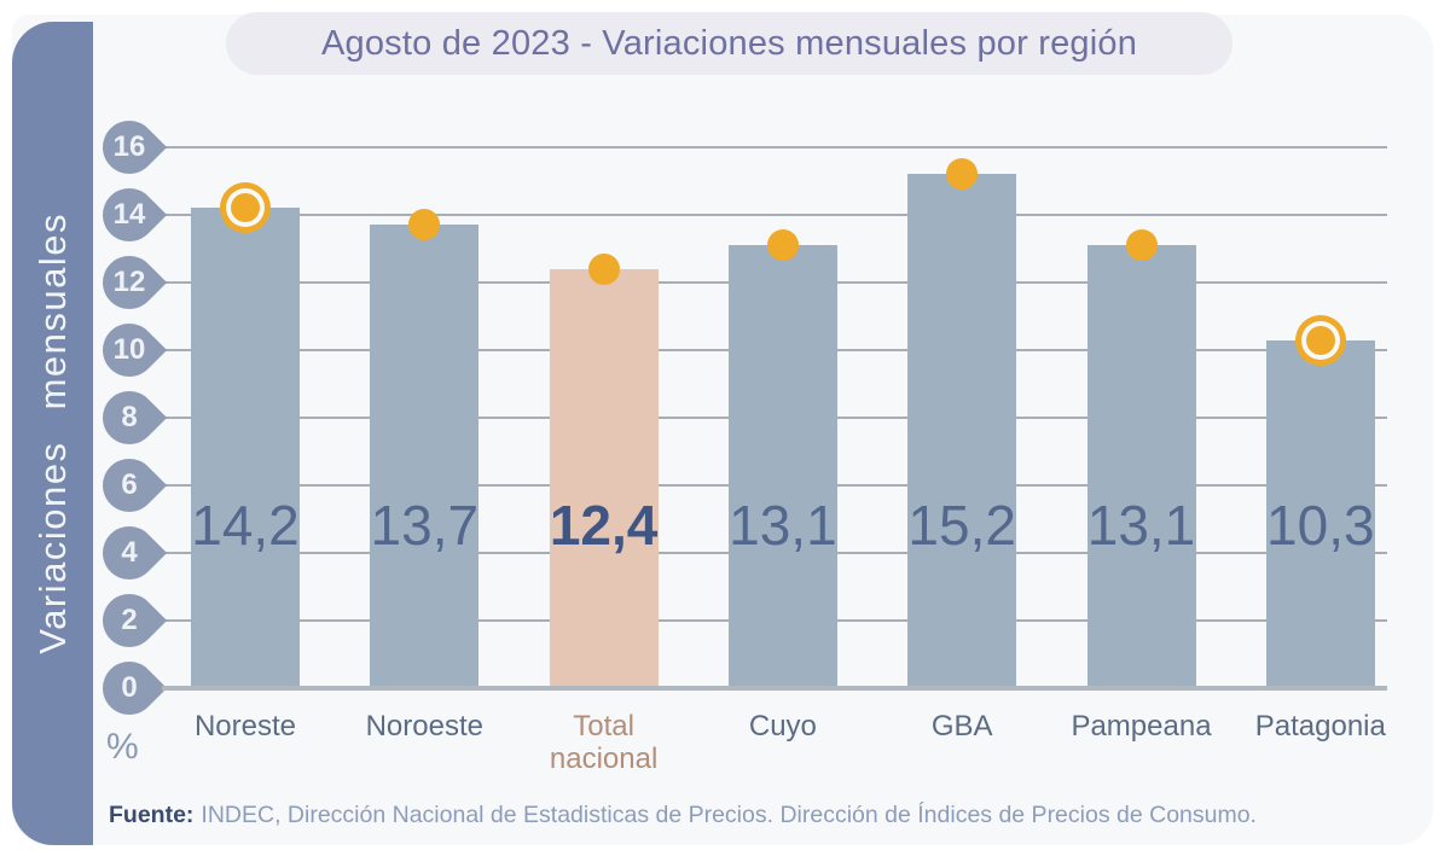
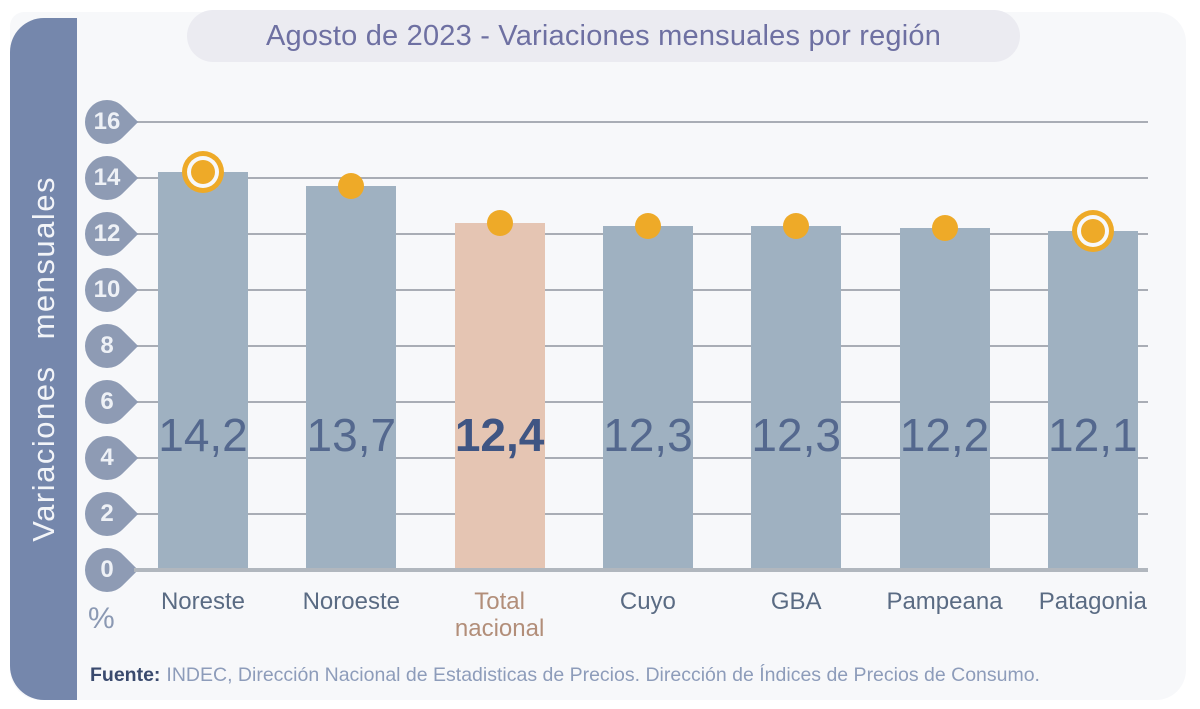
Cuyo: 13,1 -> 12,3
GBA: 15,2 -> 12,3
Pampeana: 13,1 -> 12,2
Patagonia: 10,3 -> 12,1
